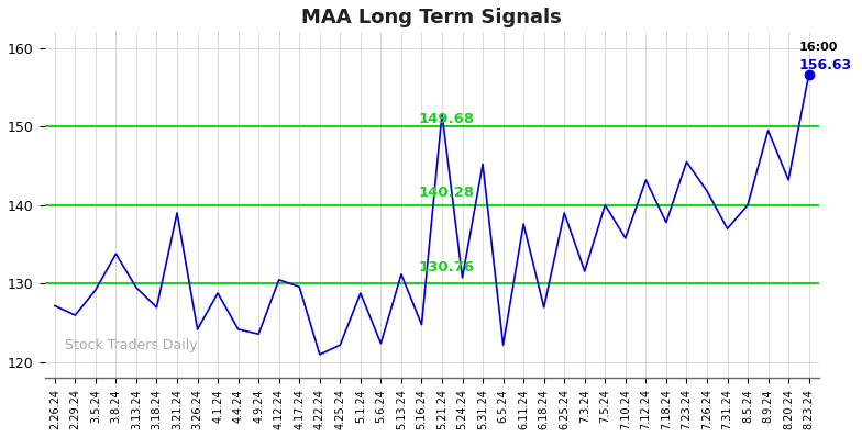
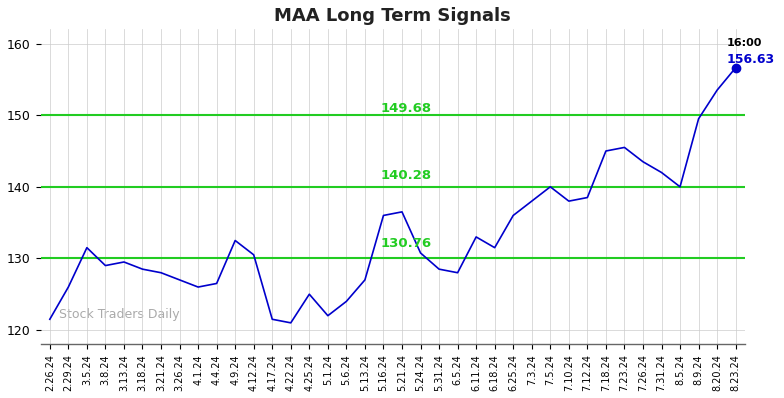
2.26.24: 127.2 -> 121.5
3.5.24: 129.2 -> 131.5
3.8.24: 133.8 -> 129.0
3.18.24: 127.0 -> 128.5
3.21.24: 139.0 -> 128.0
3.26.24: 124.2 -> 127.0
4.1.24: 128.8 -> 126.0
4.4.24: 124.2 -> 126.5
4.9.24: 123.6 -> 132.5
4.17.24: 129.6 -> 121.5
4.25.24: 122.2 -> 125.0
5.1.24: 128.8 -> 122.0
5.6.24: 122.4 -> 124.0
5.13.24: 131.2 -> 127.0
5.16.24: 124.8 -> 136.0
5.21.24: 151.6 -> 136.5
5.31.24: 145.2 -> 128.5
6.5.24: 122.2 -> 128.0
6.11.24: 137.6 -> 133.0
6.18.24: 127.0 -> 131.5
6.25.24: 139.0 -> 136.0
7.3.24: 131.6 -> 138.0
7.10.24: 135.8 -> 138.0
7.12.24: 143.2 -> 138.5
7.18.24: 137.8 -> 145.0
7.26.24: 141.8 -> 143.5
7.31.24: 137.0 -> 142.0
8.20.24: 143.2 -> 153.5
